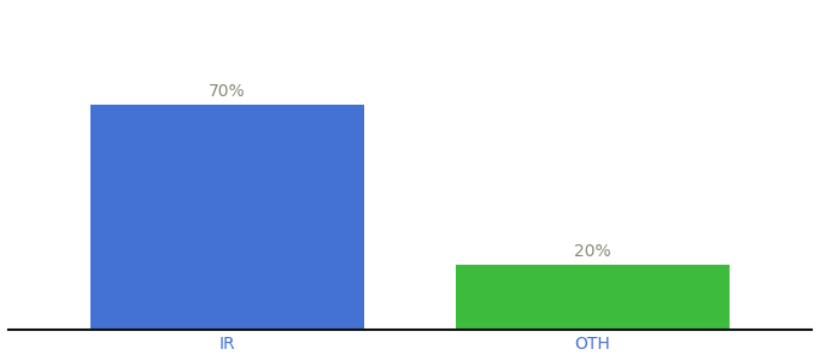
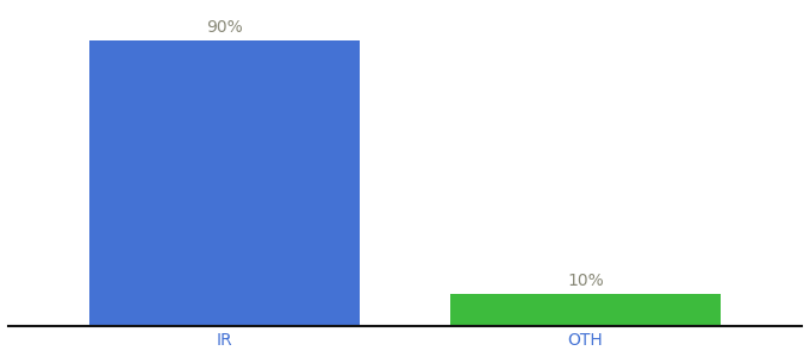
IR: 70% -> 90%
OTH: 20% -> 10%
